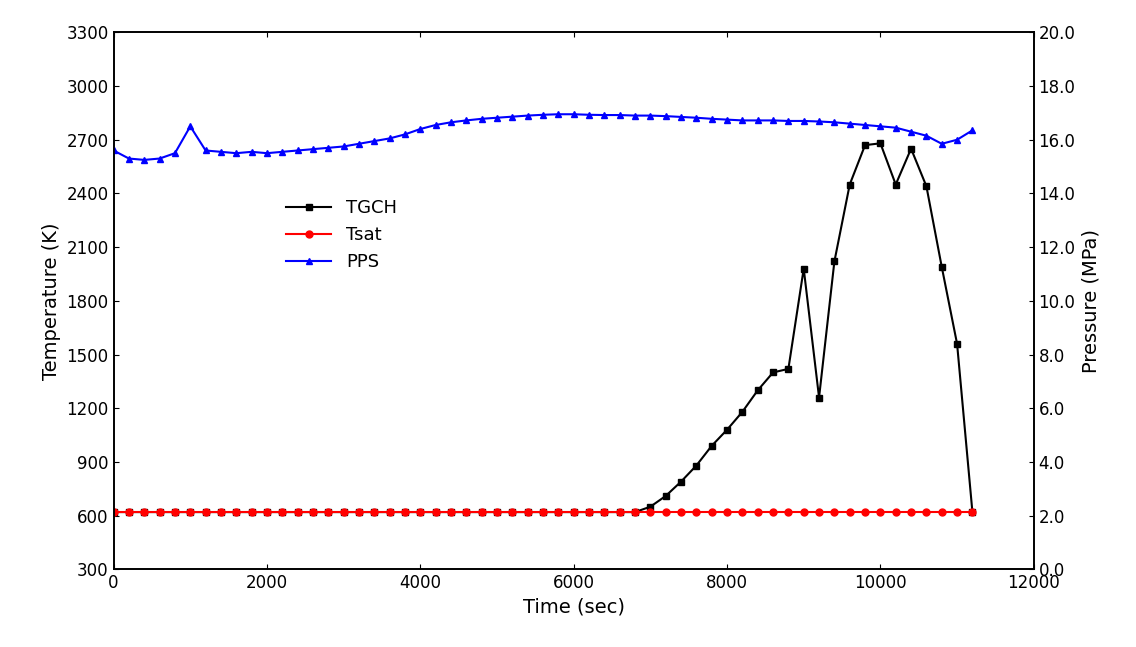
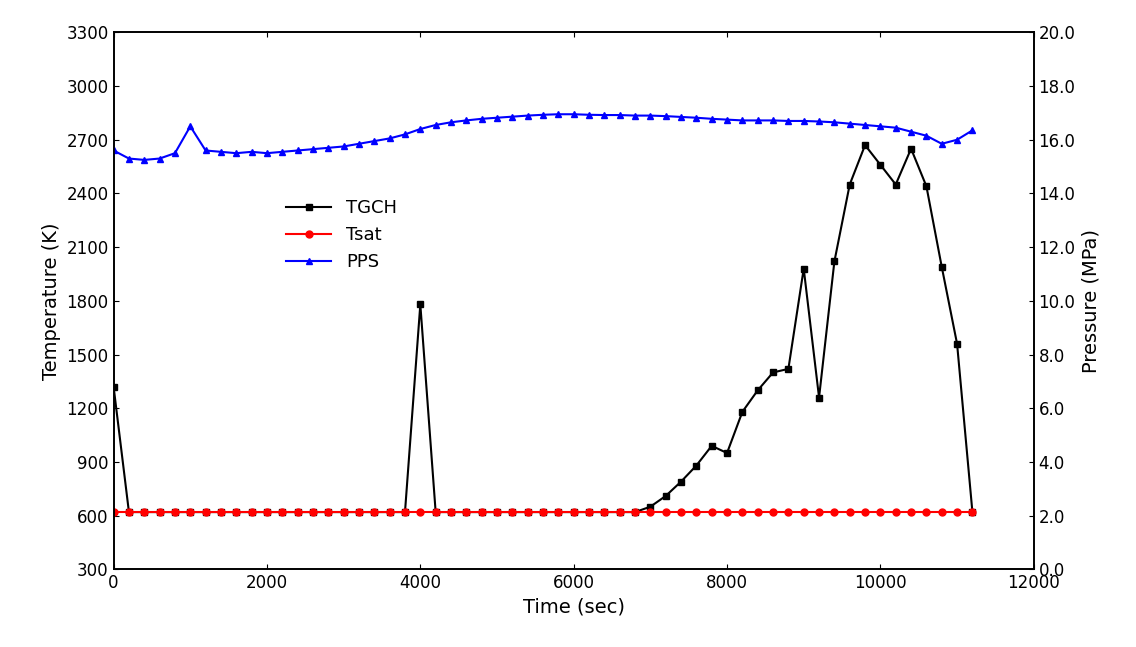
TGCH/0: 620 -> 1320
TGCH/4000: 620 -> 1780
TGCH/8000: 1080 -> 950
TGCH/10000: 2680 -> 2560
